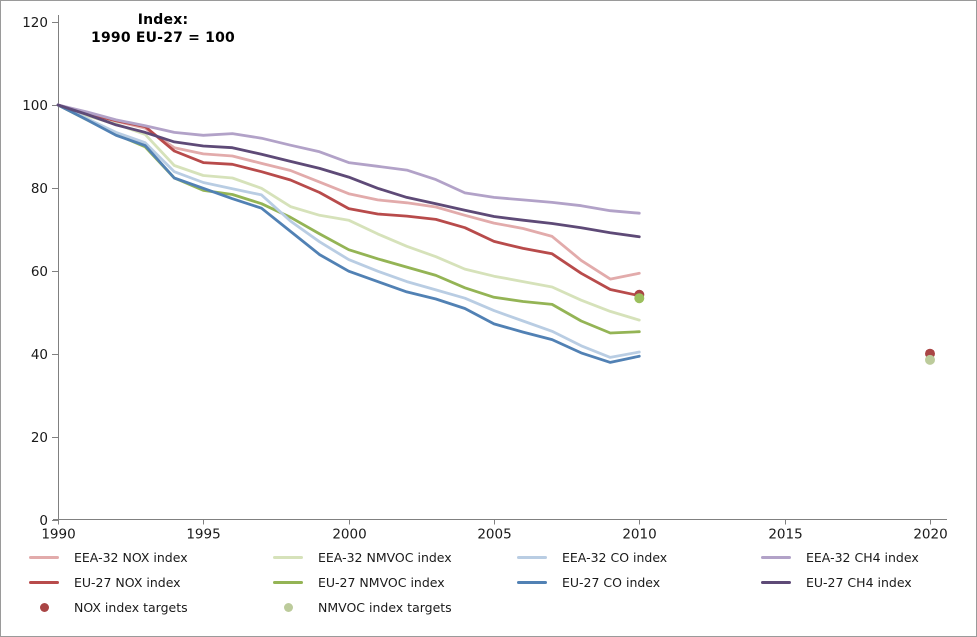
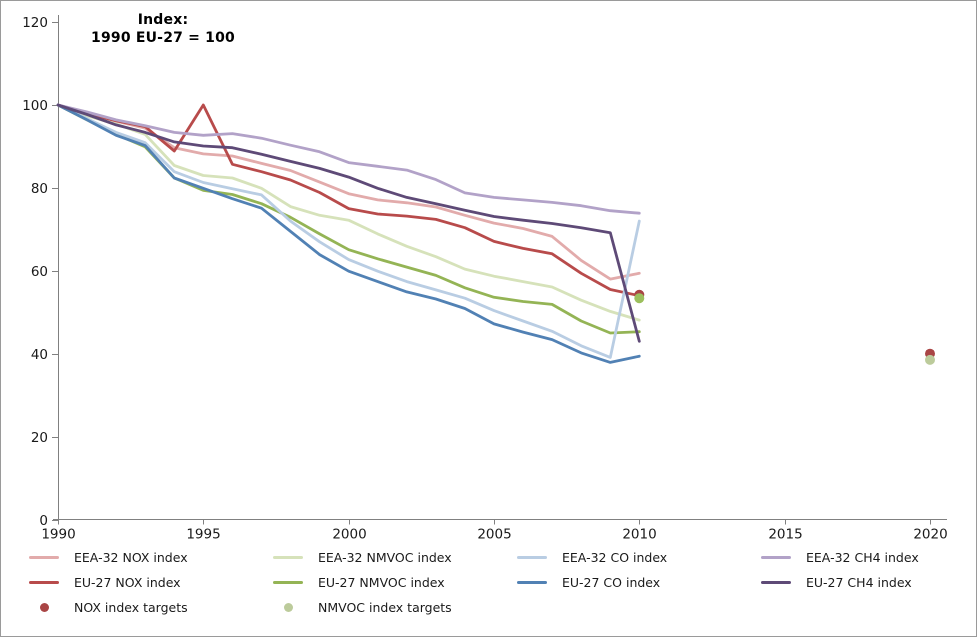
EU-27 NOX index/1995: 86 -> 100
EEA-32 CO index/2010: 40 -> 72
EU-27 CH4 index/2010: 68 -> 43
